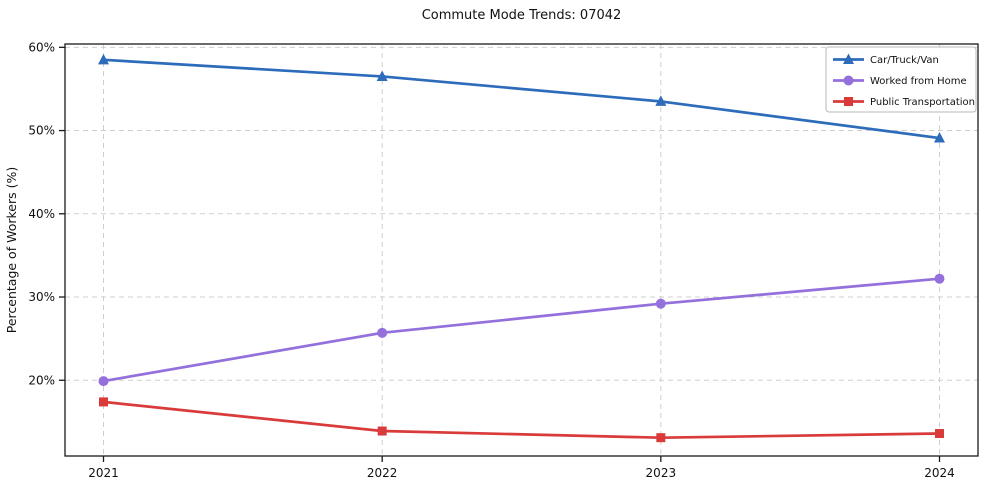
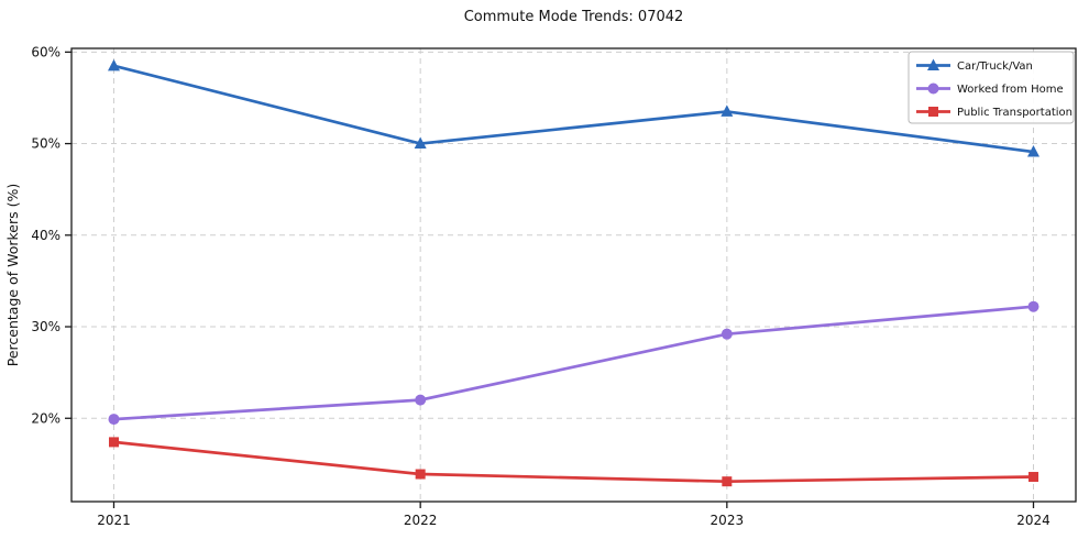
Car/Truck/Van/2022: 56% -> 50%
Worked from Home/2022: 26% -> 22%
